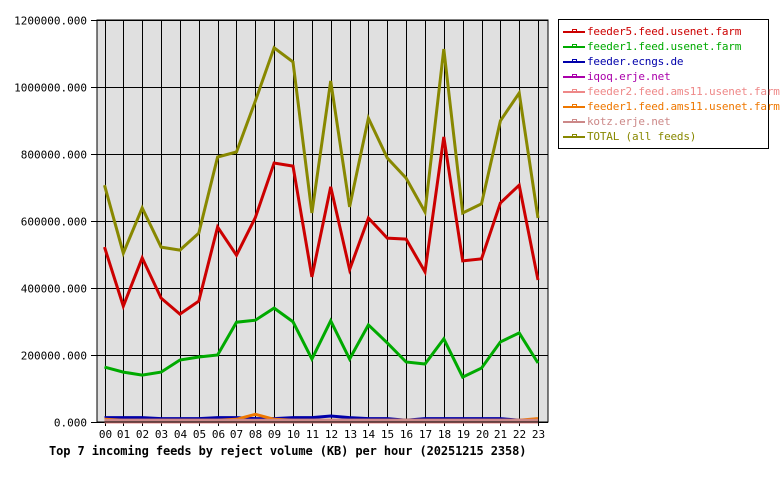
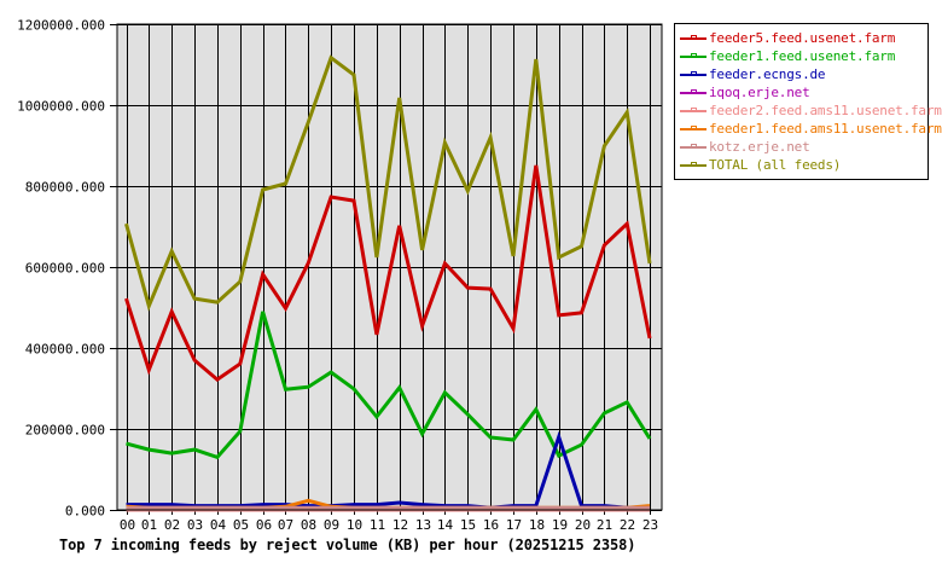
feeder1.feed.usenet.farm/04: 180000 -> 130000
feeder1.feed.usenet.farm/06: 200000 -> 490000
feeder1.feed.usenet.farm/11: 190000 -> 230000
TOTAL (all feeds)/16: 730000 -> 920000
feeder.ecngs.de/19: 10000 -> 180000
